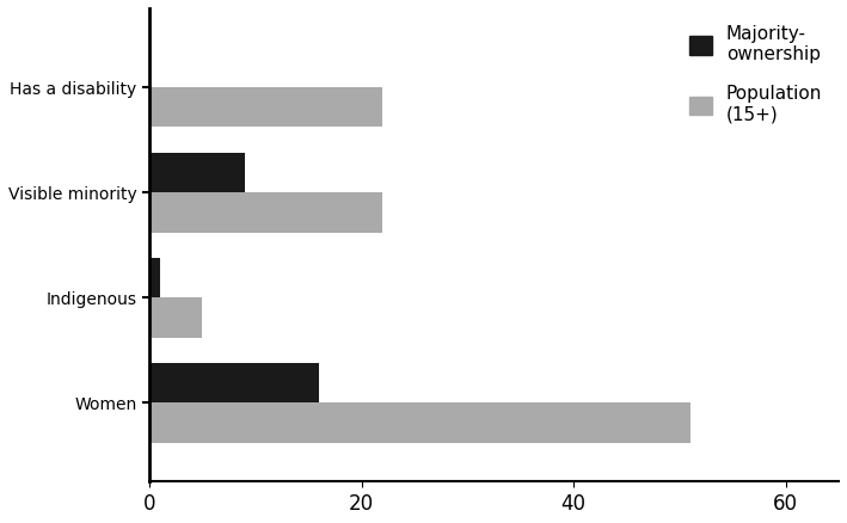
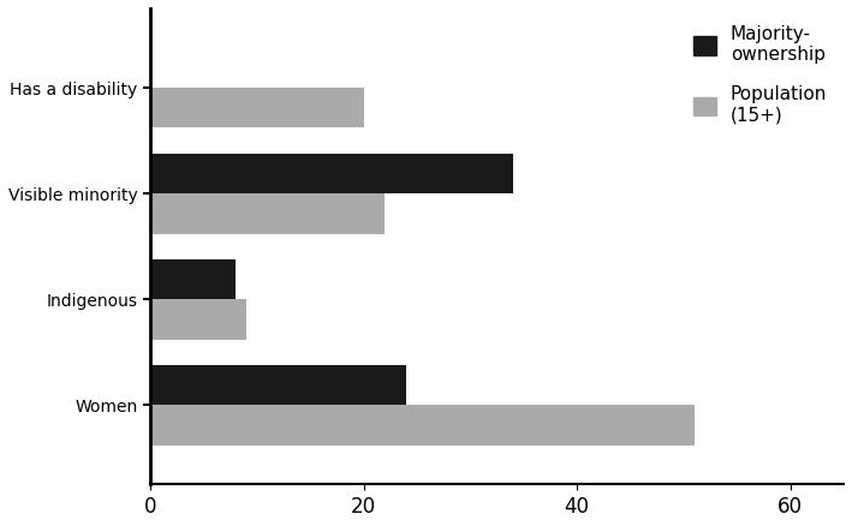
Population (15+)/Has a disability: 22 -> 20
Majority- ownership/Visible minority: 9 -> 34
Majority- ownership/Indigenous: 1 -> 8
Population (15+)/Indigenous: 5 -> 9
Majority- ownership/Women: 16 -> 24
